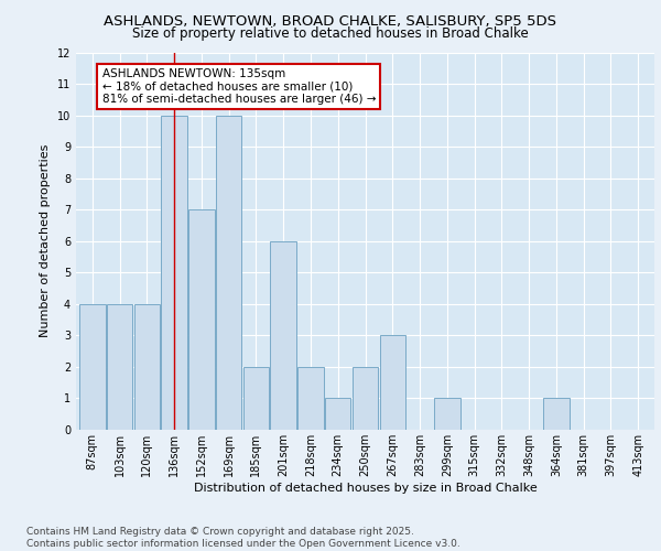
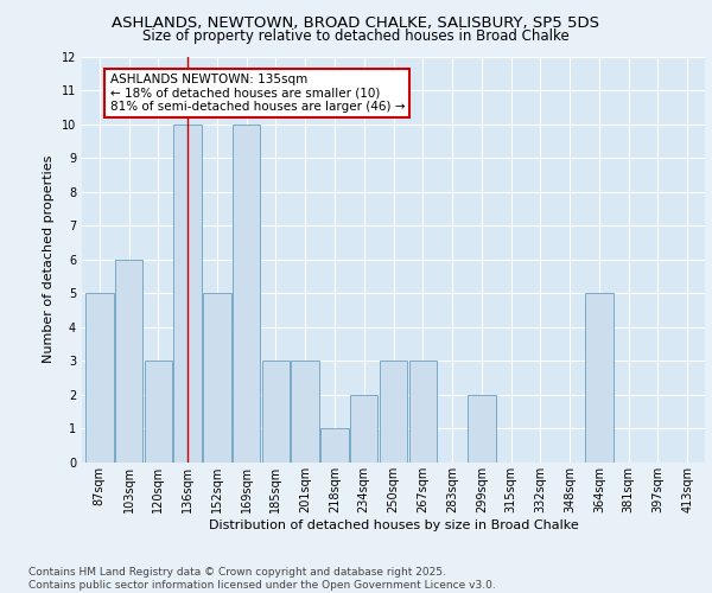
87sqm: 4 -> 5
103sqm: 4 -> 6
120sqm: 4 -> 3
152sqm: 7 -> 5
185sqm: 2 -> 3
201sqm: 6 -> 3
218sqm: 2 -> 1
234sqm: 1 -> 2
250sqm: 2 -> 3
299sqm: 1 -> 2
364sqm: 1 -> 5
